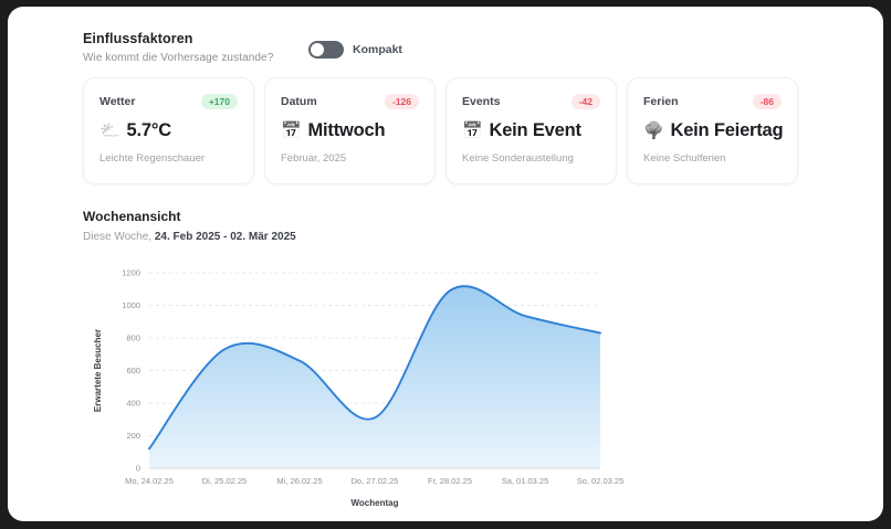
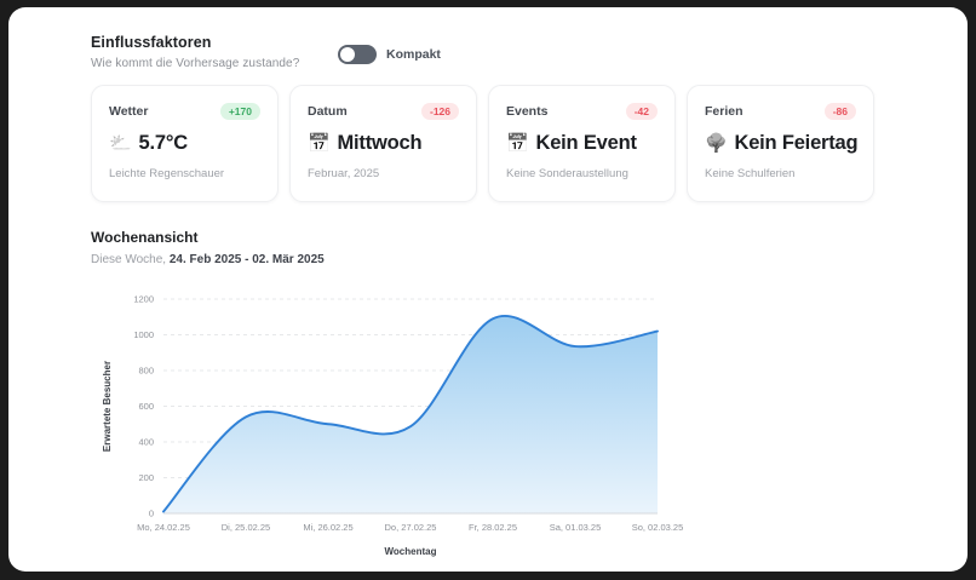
Mo, 24.02.25: 120 -> 10
Di, 25.02.25: 730 -> 540
Mi, 26.02.25: 660 -> 500
Do, 27.02.25: 310 -> 490
So, 02.03.25: 830 -> 1020
